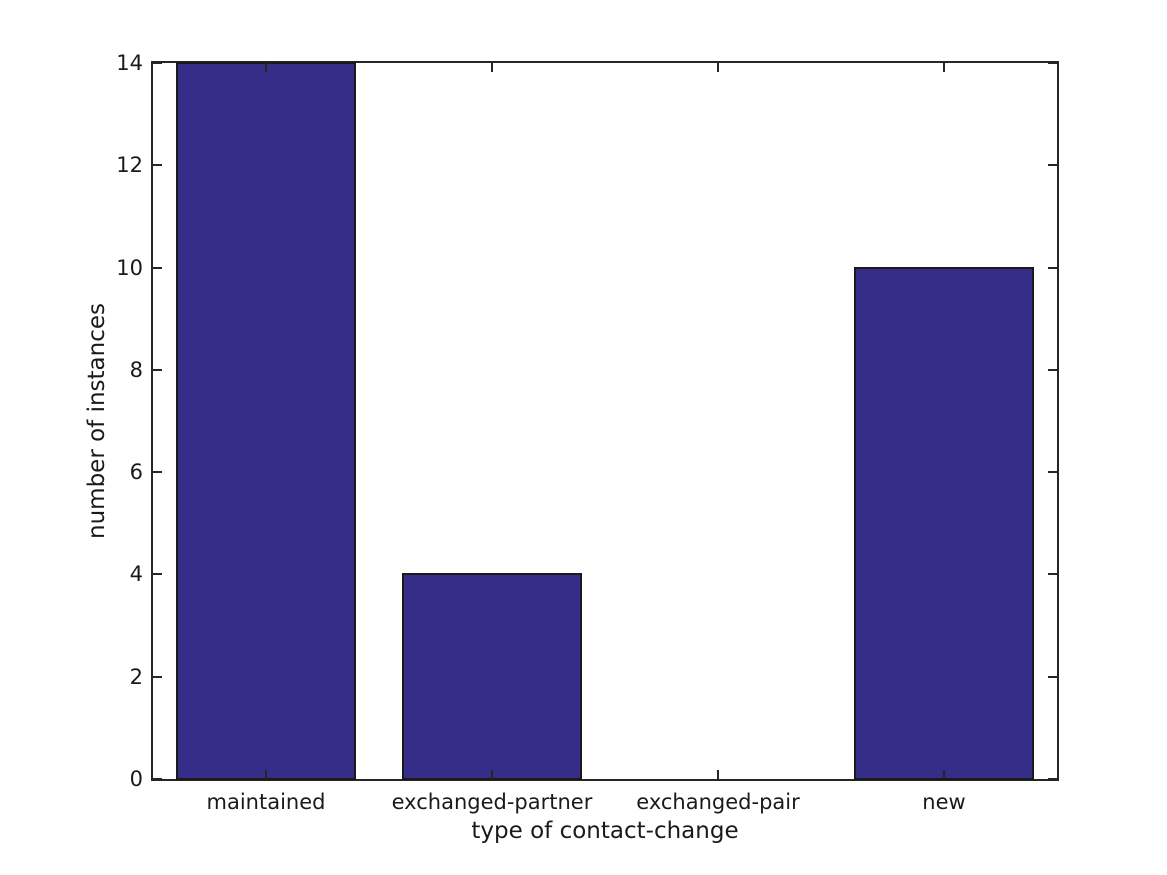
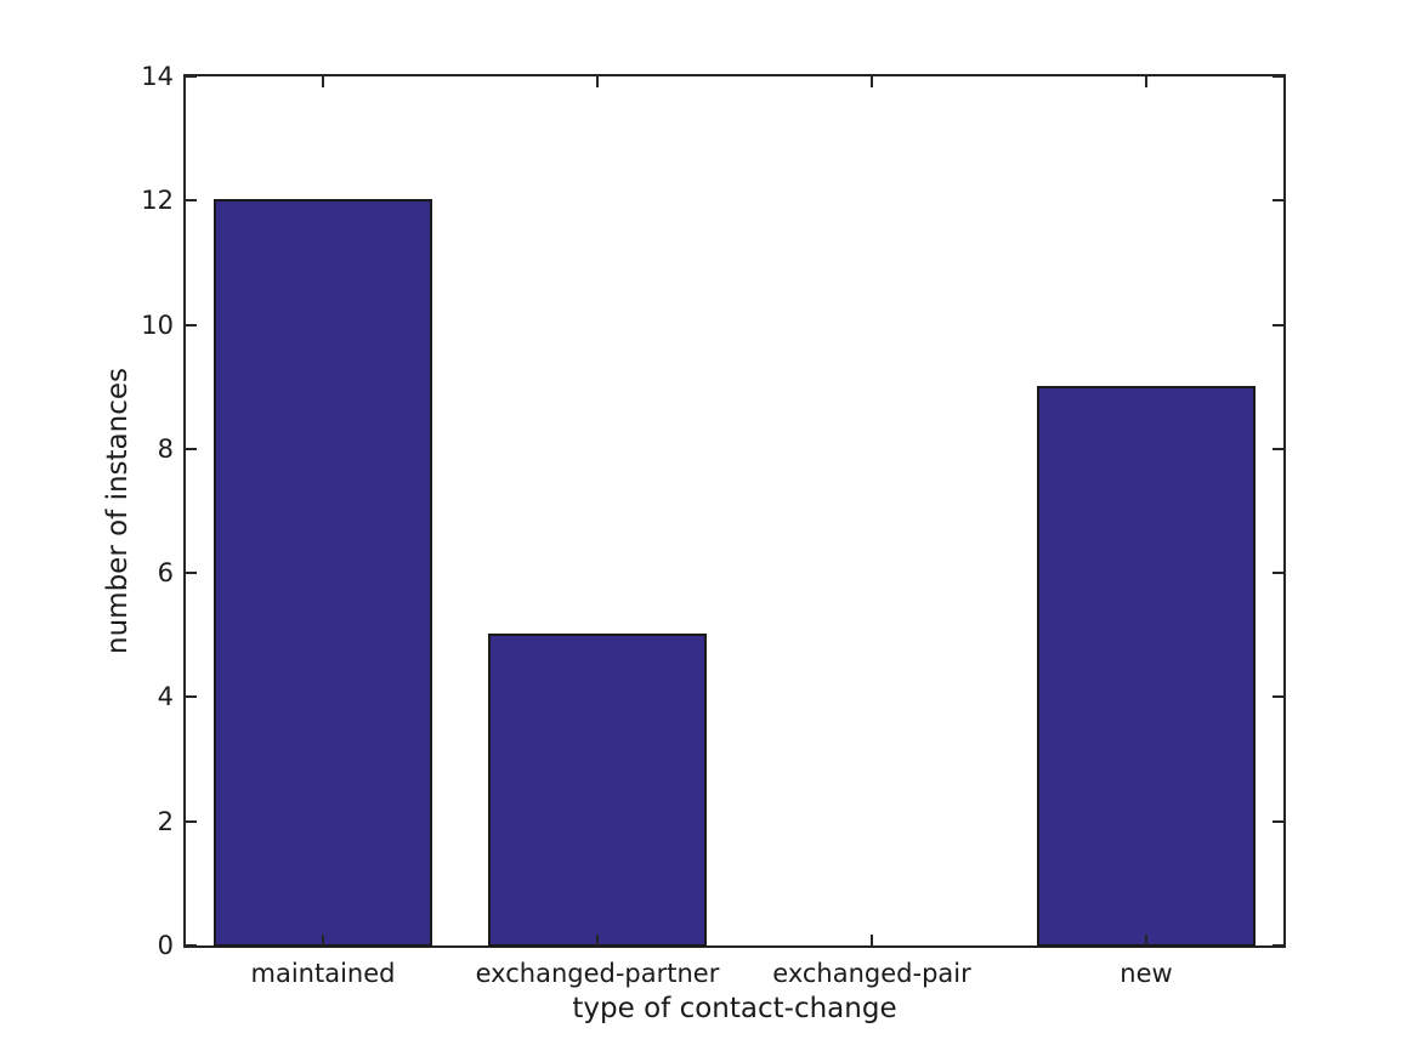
maintained: 14 -> 12
exchanged-partner: 4 -> 5
new: 10 -> 9
